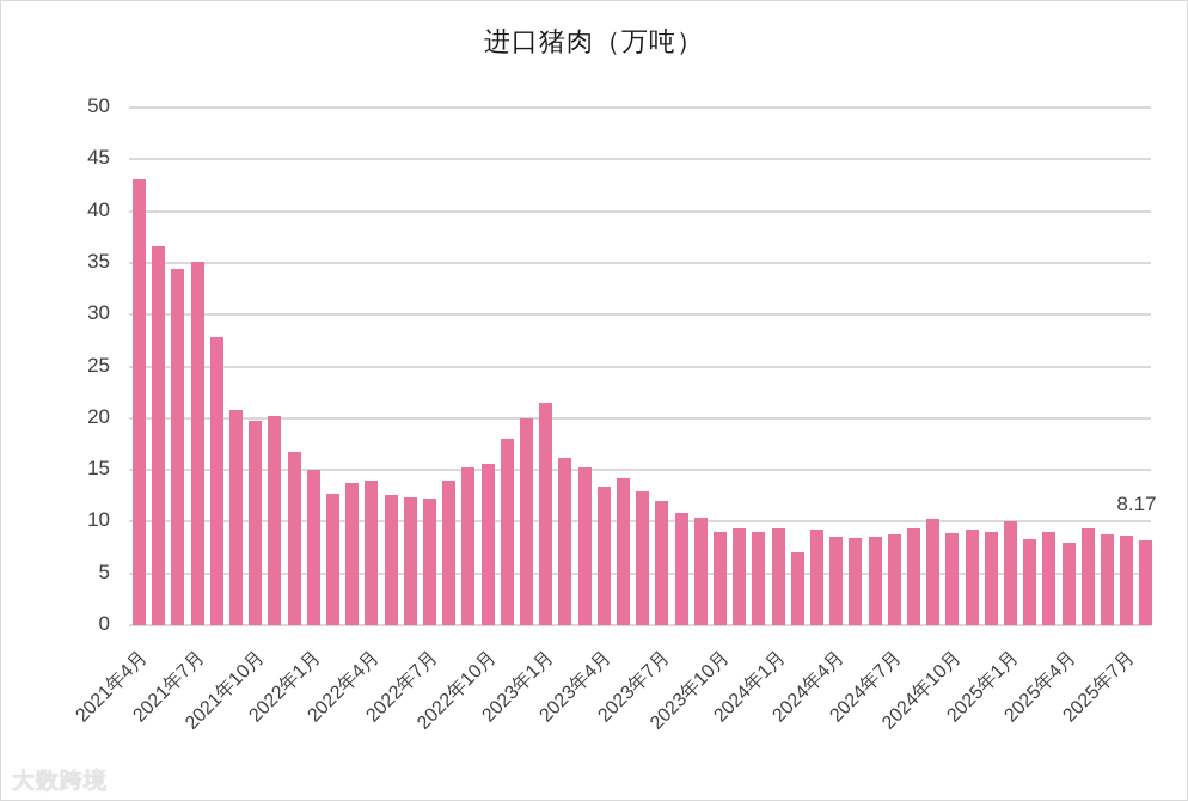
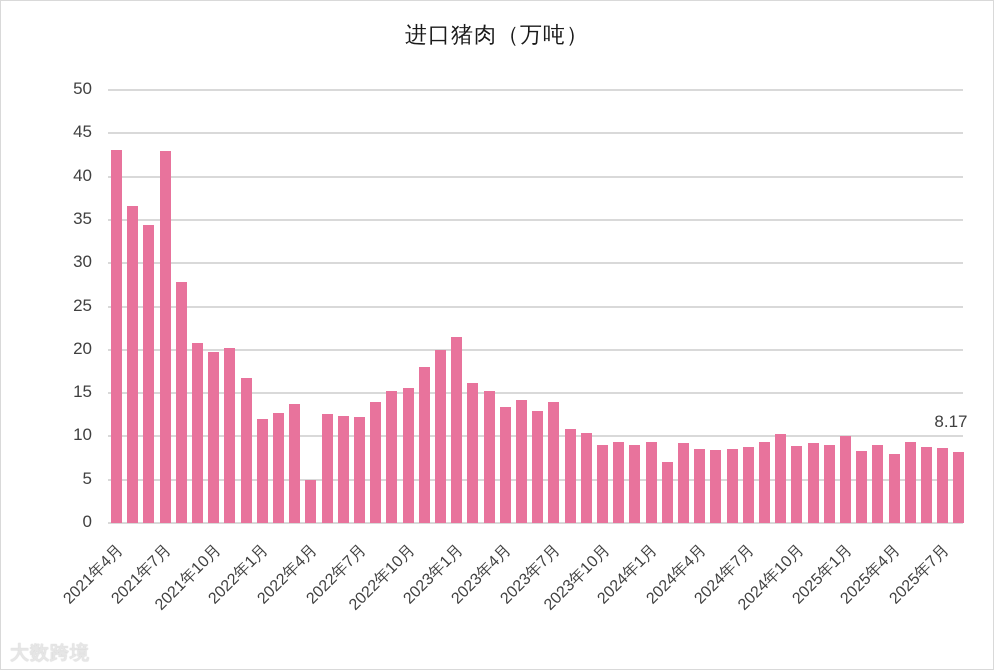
2021年7月: 35 -> 43
2022年1月: 15 -> 12
2022年4月: 14 -> 5
2023年7月: 12 -> 14
